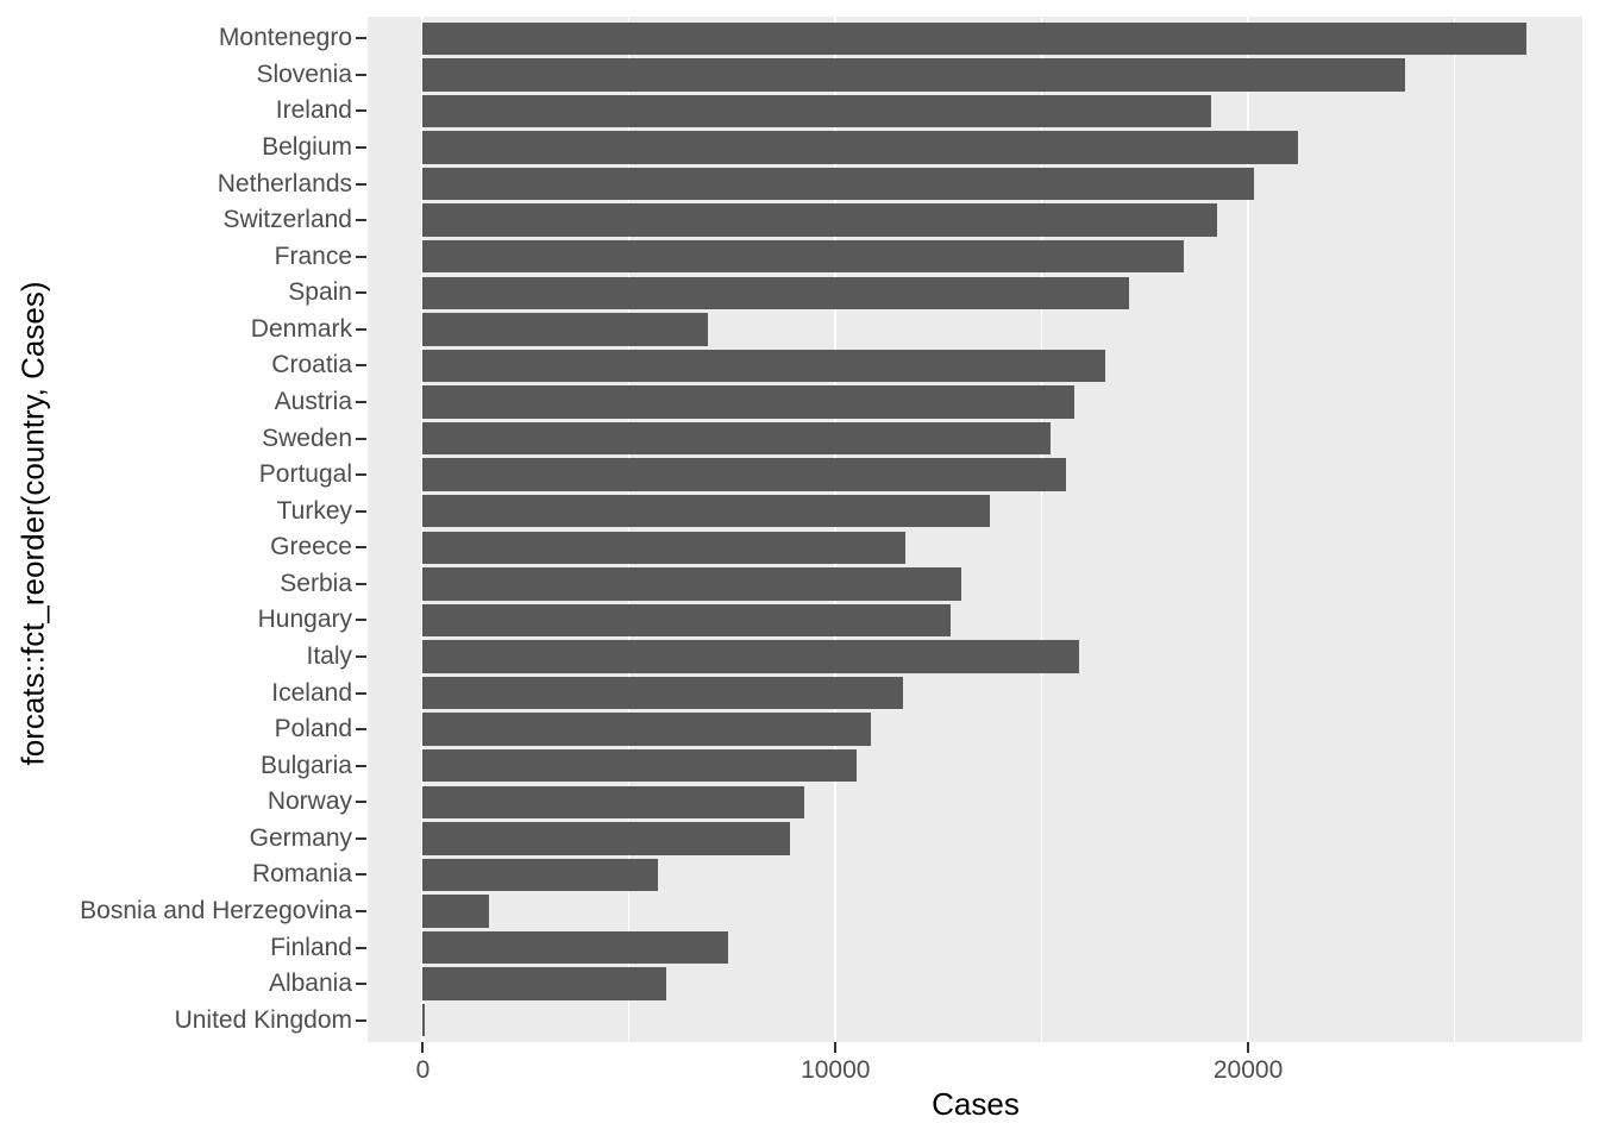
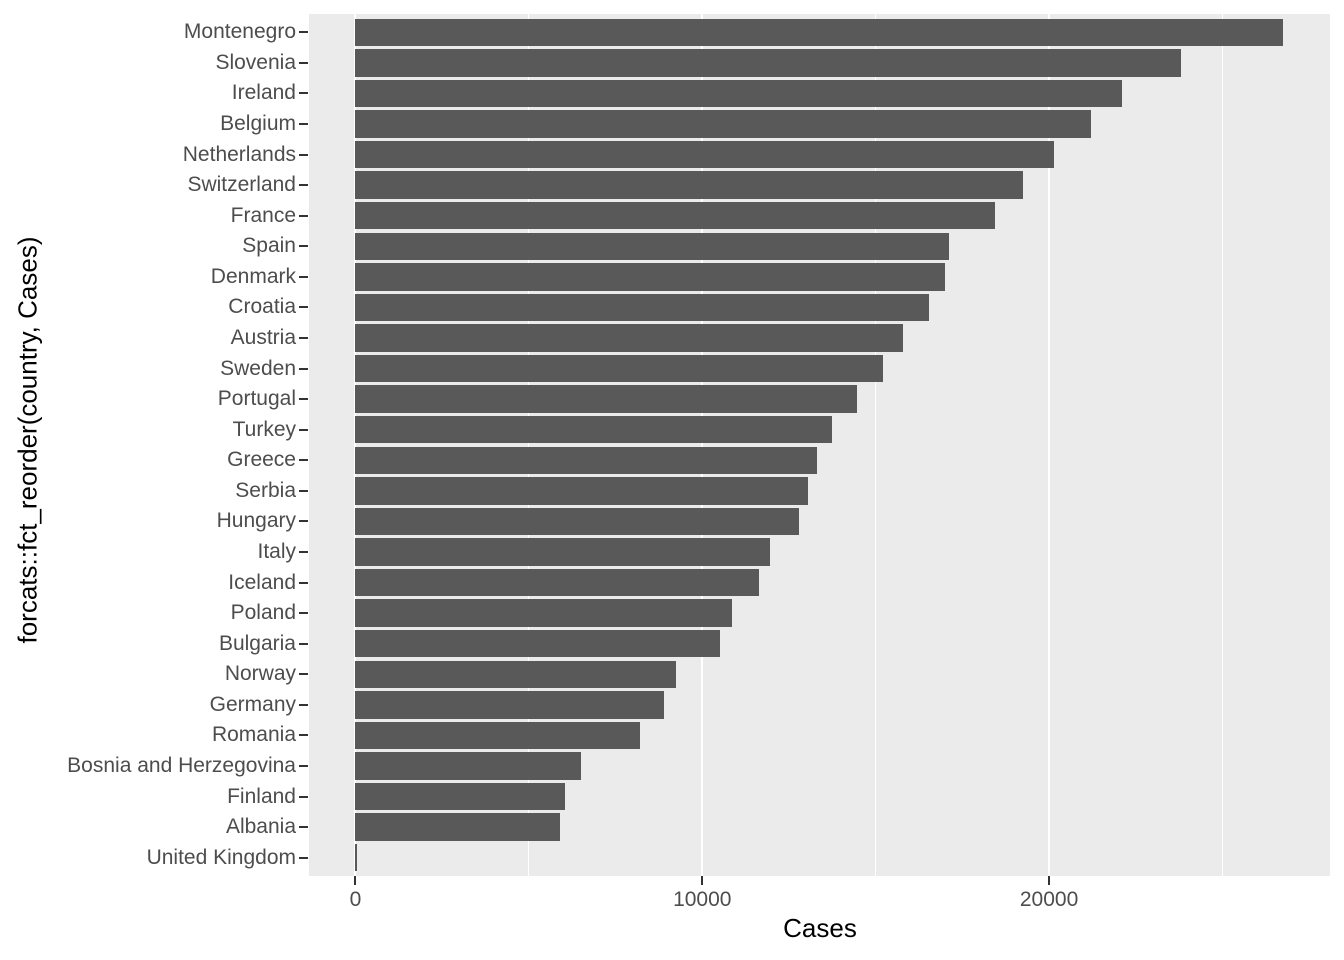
Ireland: 19100 -> 22100
Denmark: 6900 -> 17000
Portugal: 15600 -> 14400
Greece: 11700 -> 13300
Italy: 15900 -> 12000
Romania: 5700 -> 8200
Bosnia and Herzegovina: 1600 -> 6500
Finland: 7400 -> 6000
